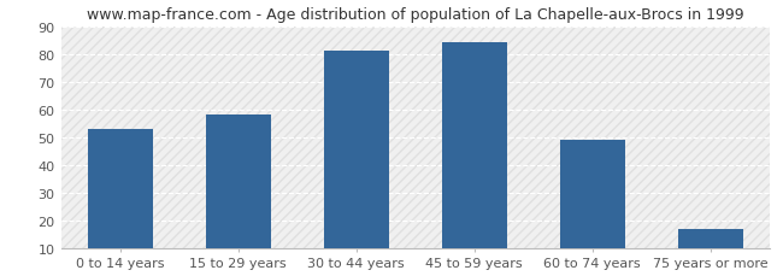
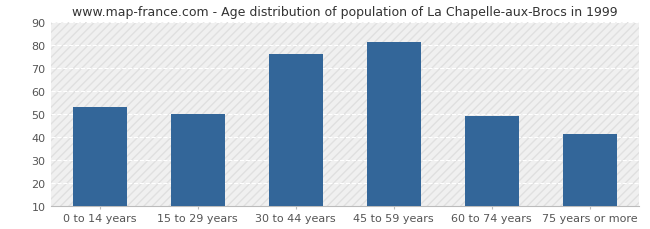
15 to 29 years: 58 -> 50
30 to 44 years: 81 -> 76
45 to 59 years: 84 -> 81
75 years or more: 17 -> 41
